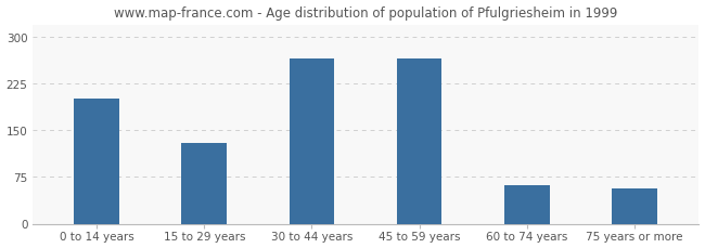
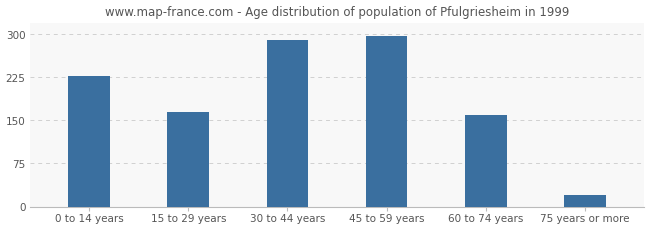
0 to 14 years: 202 -> 228
15 to 29 years: 130 -> 164
30 to 44 years: 266 -> 290
45 to 59 years: 266 -> 297
60 to 74 years: 62 -> 159
75 years or more: 56 -> 20
